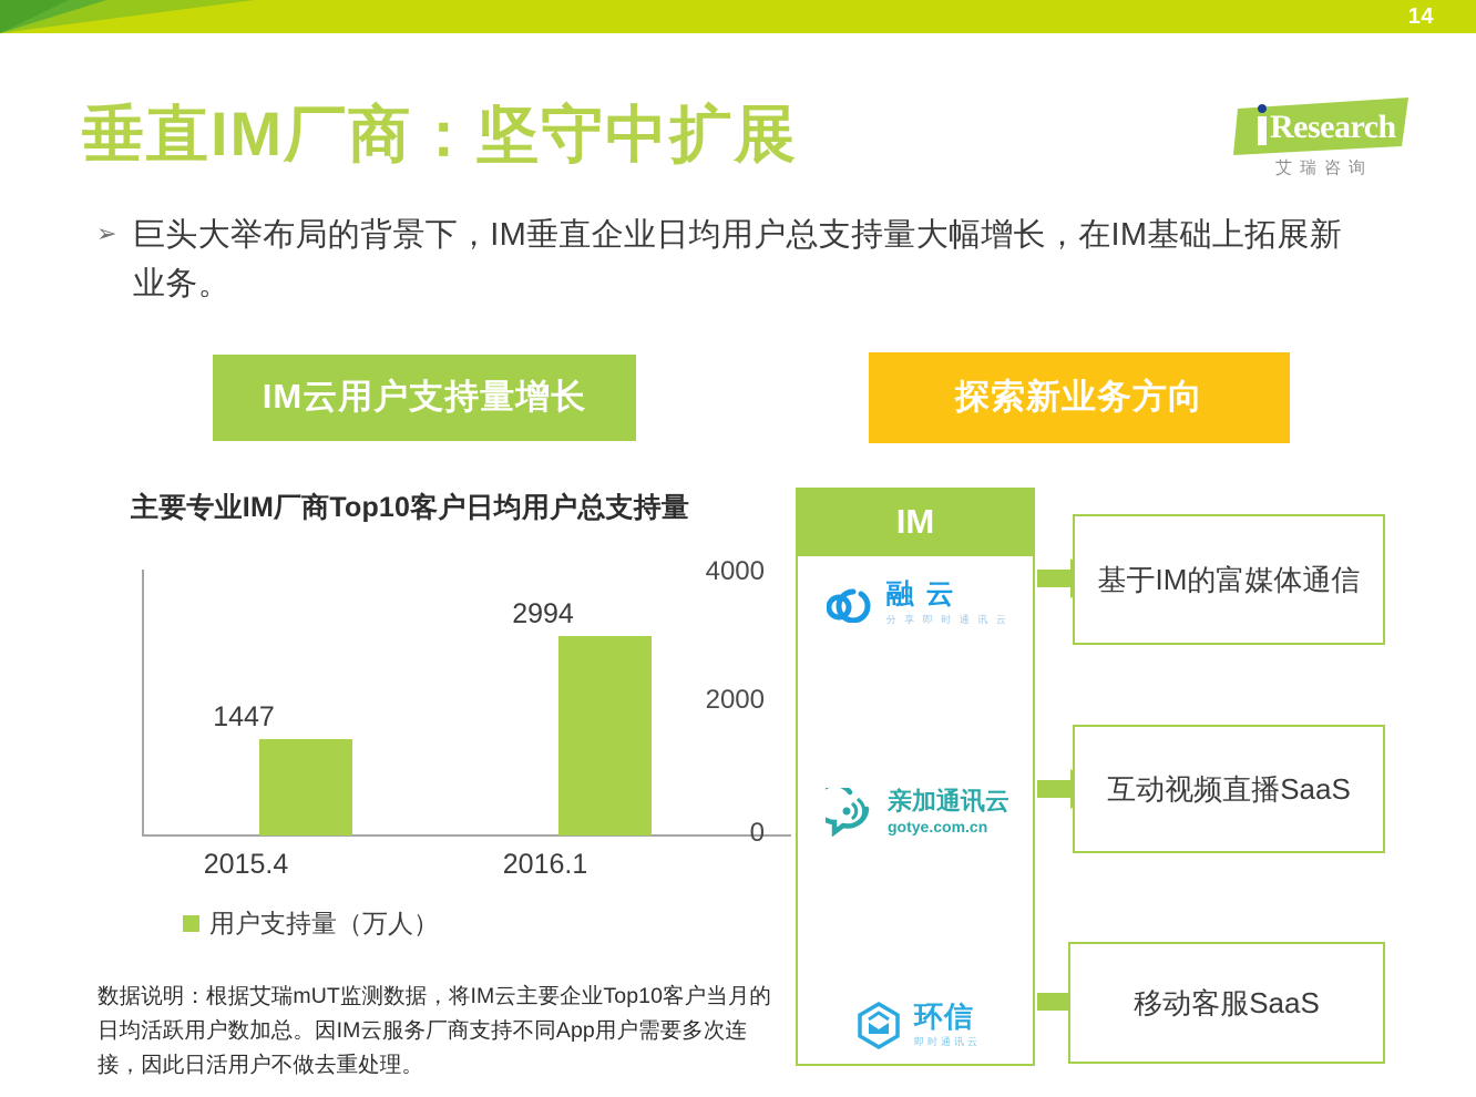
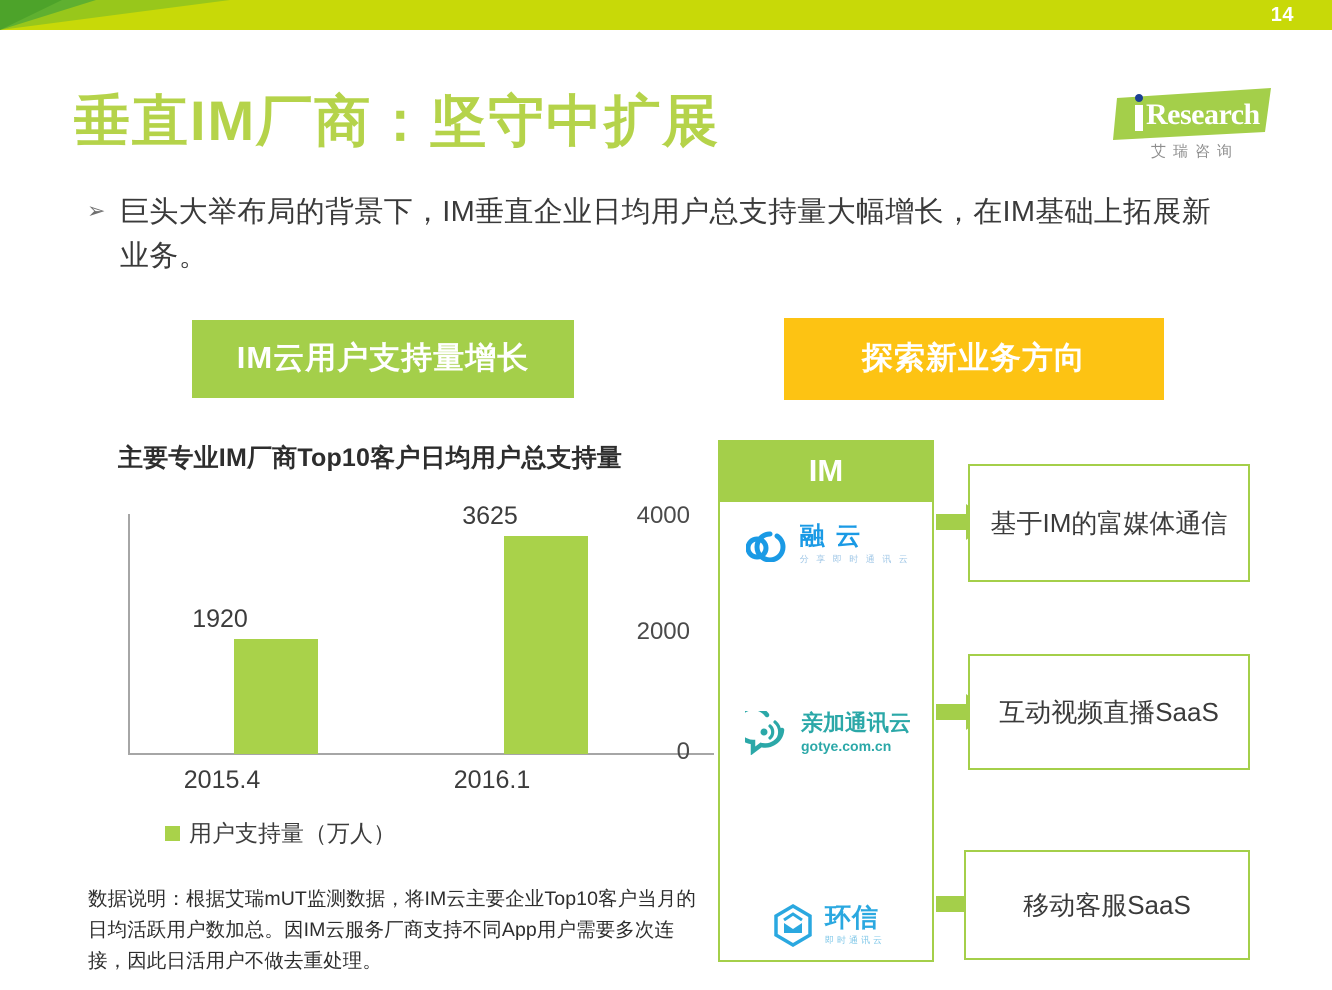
2015.4: 1447 -> 1920
2016.1: 2994 -> 3625
